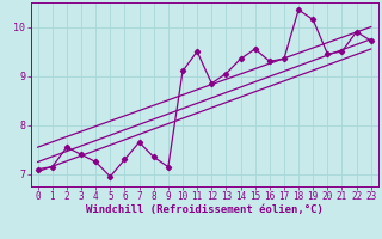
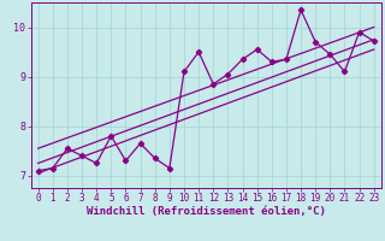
5: 6.95 -> 7.80
19: 10.15 -> 9.70
21: 9.50 -> 9.10
